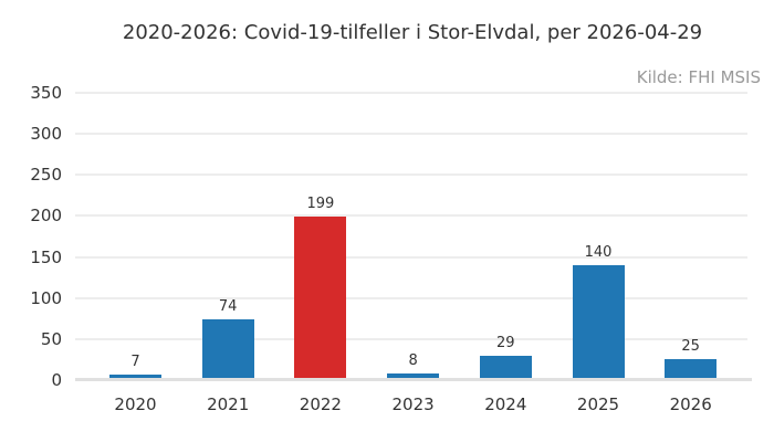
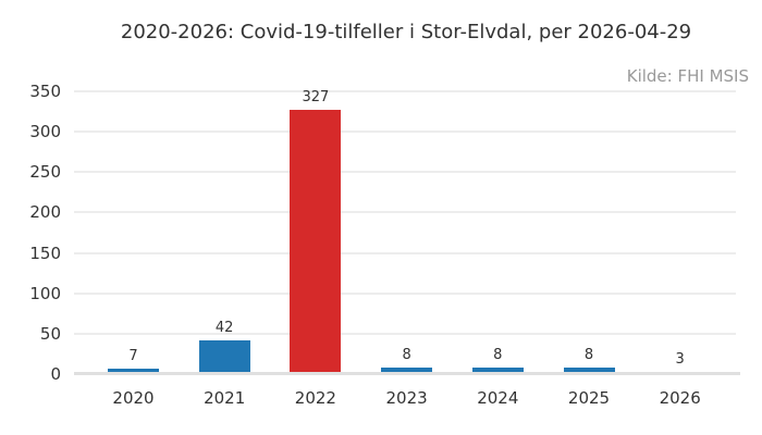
2021: 74 -> 42
2022: 199 -> 327
2024: 29 -> 8
2025: 140 -> 8
2026: 25 -> 3
